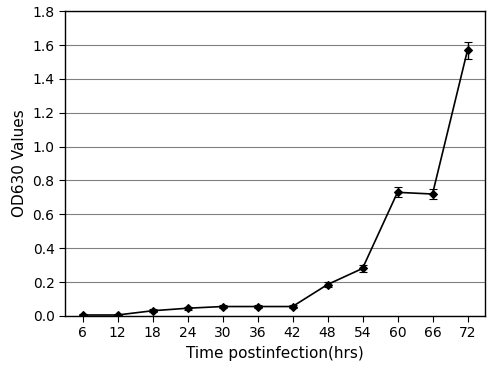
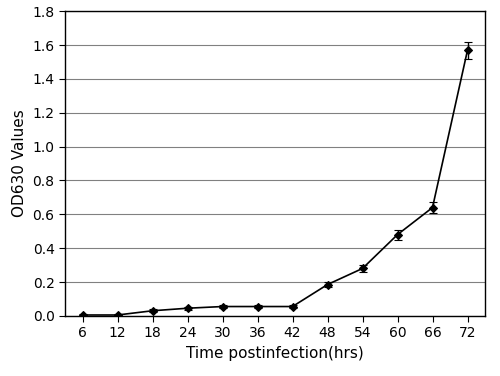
60: 0.73 -> 0.48
66: 0.72 -> 0.64
